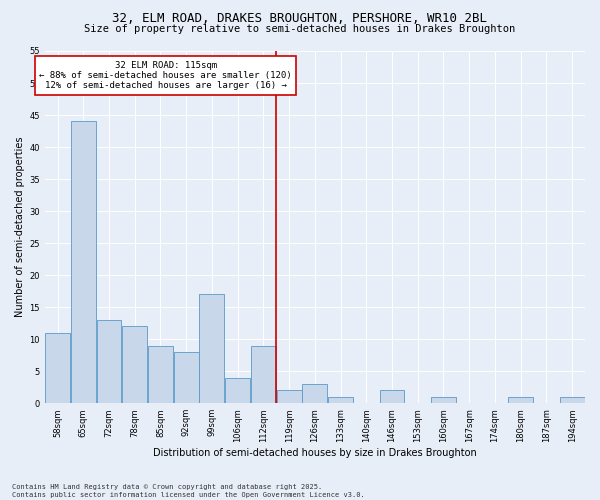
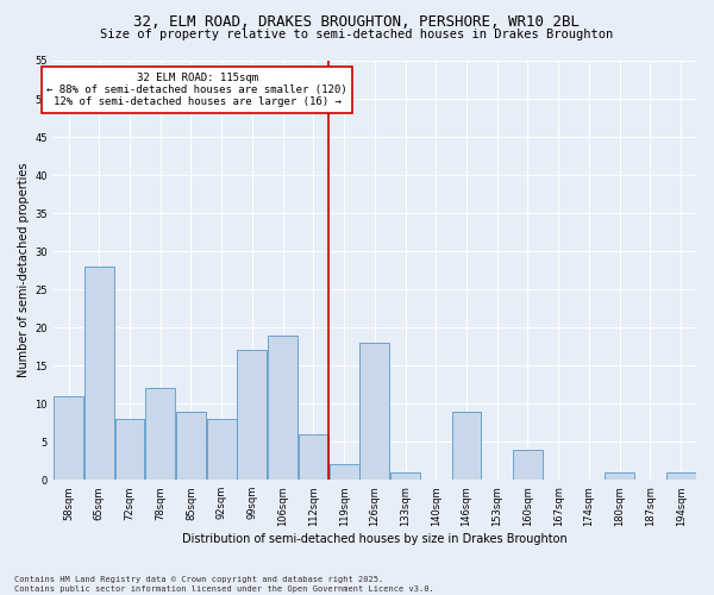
65sqm: 44 -> 28
72sqm: 13 -> 8
106sqm: 4 -> 19
112sqm: 9 -> 6
126sqm: 3 -> 18
146sqm: 2 -> 9
160sqm: 1 -> 4
